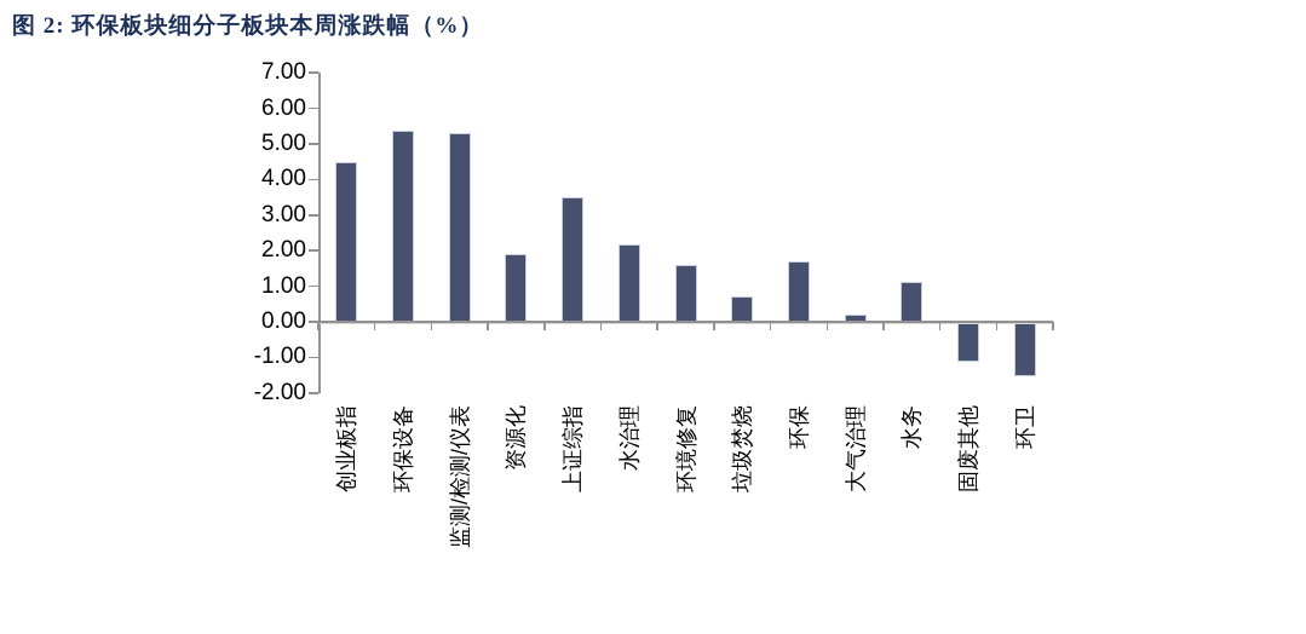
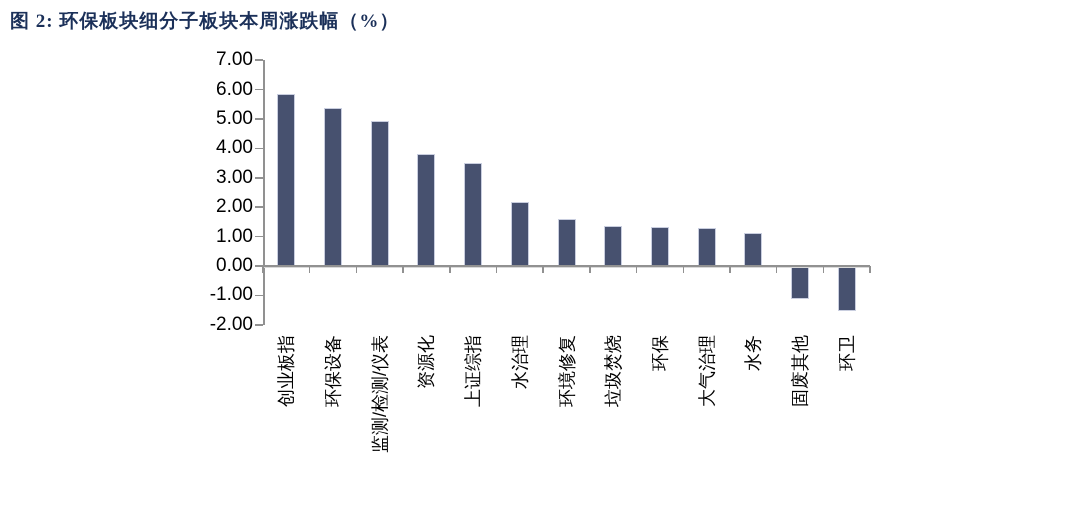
创业板指: 4.5 -> 5.8
监测/检测/仪表: 5.3 -> 4.9
资源化: 1.9 -> 3.8
垃圾焚烧: 0.7 -> 1.4
环保: 1.7 -> 1.3
大气治理: 0.2 -> 1.3
